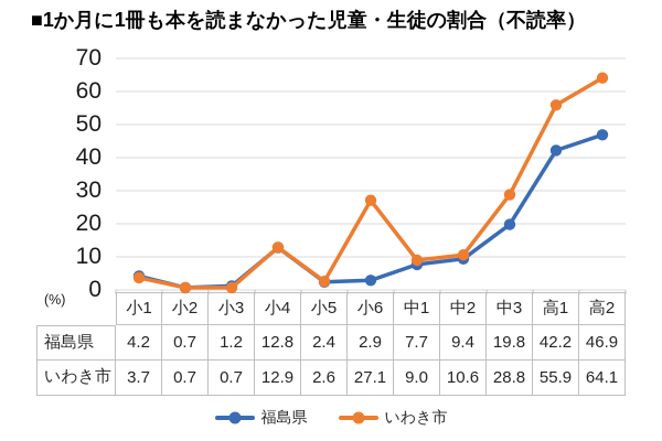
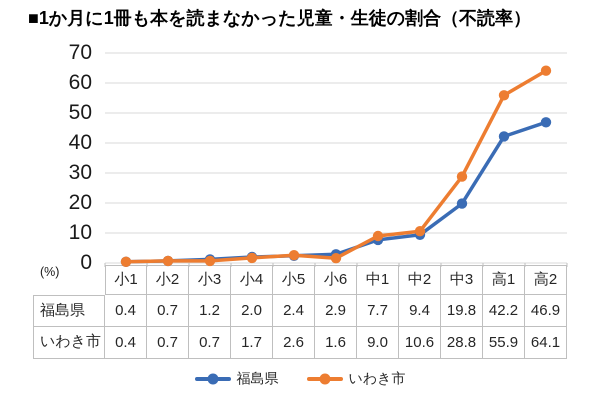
福島県/小1: 4.2 -> 0.4
いわき市/小1: 3.7 -> 0.4
福島県/小4: 12.8 -> 2.0
いわき市/小4: 12.9 -> 1.7
いわき市/小6: 27.1 -> 1.6
